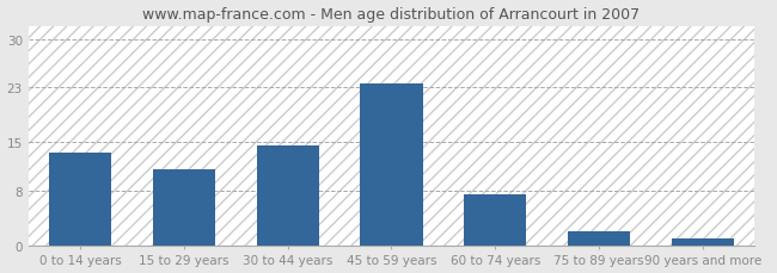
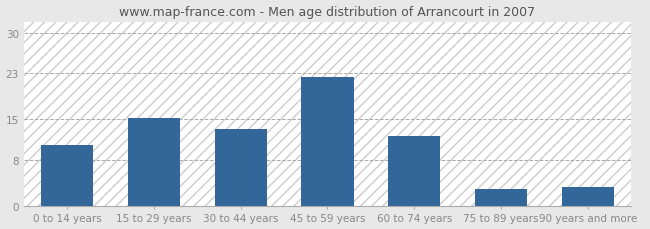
0 to 14 years: 13.5 -> 10.6
15 to 29 years: 11.0 -> 15.2
30 to 44 years: 14.5 -> 13.4
45 to 59 years: 23.5 -> 22.4
60 to 74 years: 7.5 -> 12.2
75 to 89 years: 2.0 -> 3.0
90 years and more: 1.0 -> 3.2
